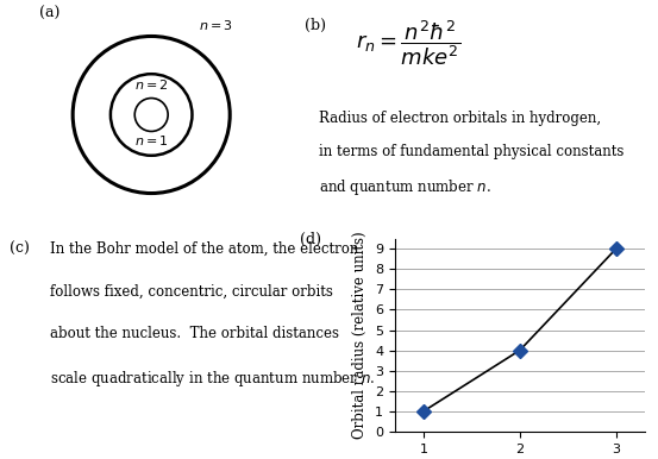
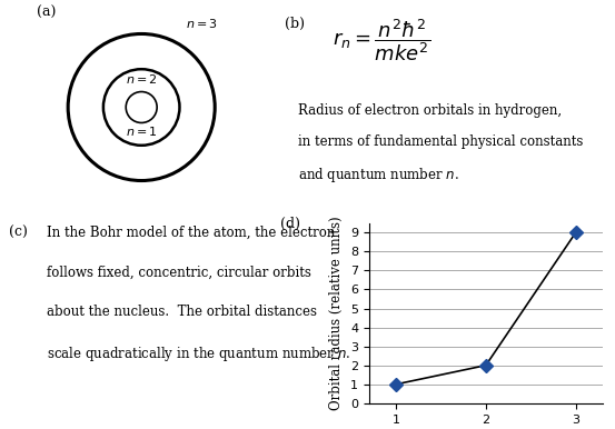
2: 4 -> 2
